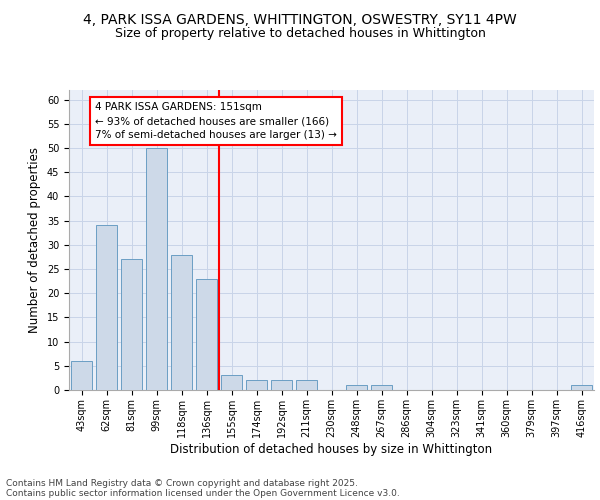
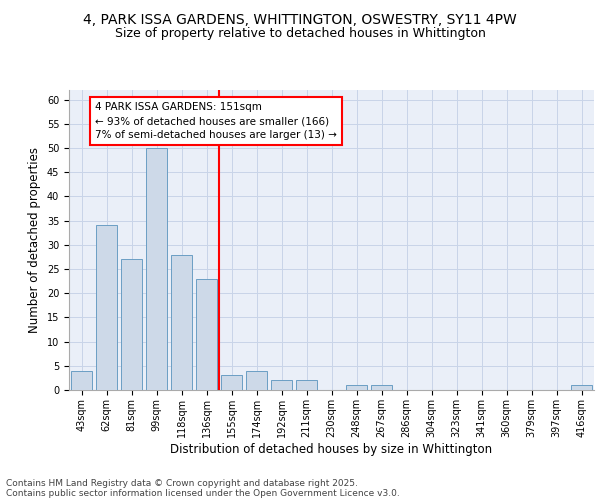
43sqm: 6 -> 4
174sqm: 2 -> 4
